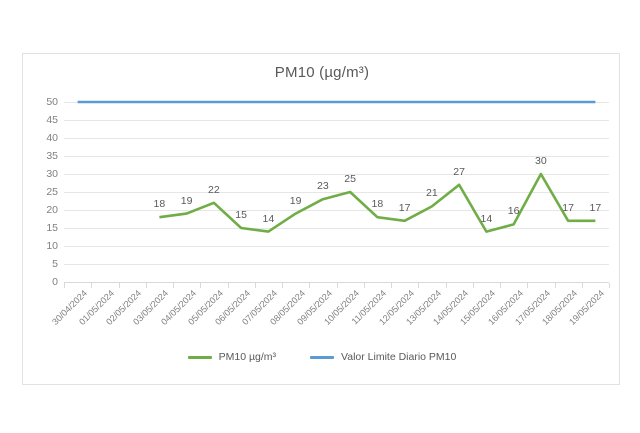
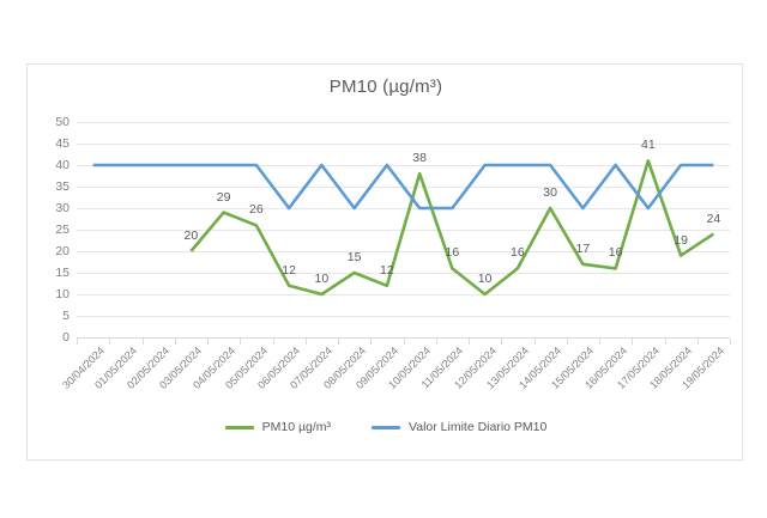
Valor Limite Diario PM10/30/04/2024: 50 -> 40
Valor Limite Diario PM10/01/05/2024: 50 -> 40
Valor Limite Diario PM10/02/05/2024: 50 -> 40
PM10 µg/m³/03/05/2024: 18 -> 20
Valor Limite Diario PM10/03/05/2024: 50 -> 40
PM10 µg/m³/04/05/2024: 19 -> 29
Valor Limite Diario PM10/04/05/2024: 50 -> 40
PM10 µg/m³/05/05/2024: 22 -> 26
Valor Limite Diario PM10/05/05/2024: 50 -> 40
PM10 µg/m³/06/05/2024: 15 -> 12
Valor Limite Diario PM10/06/05/2024: 50 -> 30
PM10 µg/m³/07/05/2024: 14 -> 10
Valor Limite Diario PM10/07/05/2024: 50 -> 40
PM10 µg/m³/08/05/2024: 19 -> 15
Valor Limite Diario PM10/08/05/2024: 50 -> 30
PM10 µg/m³/09/05/2024: 23 -> 12
Valor Limite Diario PM10/09/05/2024: 50 -> 40
PM10 µg/m³/10/05/2024: 25 -> 38
Valor Limite Diario PM10/10/05/2024: 50 -> 30
PM10 µg/m³/11/05/2024: 18 -> 16
Valor Limite Diario PM10/11/05/2024: 50 -> 30
PM10 µg/m³/12/05/2024: 17 -> 10
Valor Limite Diario PM10/12/05/2024: 50 -> 40
PM10 µg/m³/13/05/2024: 21 -> 16
Valor Limite Diario PM10/13/05/2024: 50 -> 40
PM10 µg/m³/14/05/2024: 27 -> 30
Valor Limite Diario PM10/14/05/2024: 50 -> 40
PM10 µg/m³/15/05/2024: 14 -> 17
Valor Limite Diario PM10/15/05/2024: 50 -> 30
Valor Limite Diario PM10/16/05/2024: 50 -> 40
PM10 µg/m³/17/05/2024: 30 -> 41
Valor Limite Diario PM10/17/05/2024: 50 -> 30
PM10 µg/m³/18/05/2024: 17 -> 19
Valor Limite Diario PM10/18/05/2024: 50 -> 40
PM10 µg/m³/19/05/2024: 17 -> 24
Valor Limite Diario PM10/19/05/2024: 50 -> 40
